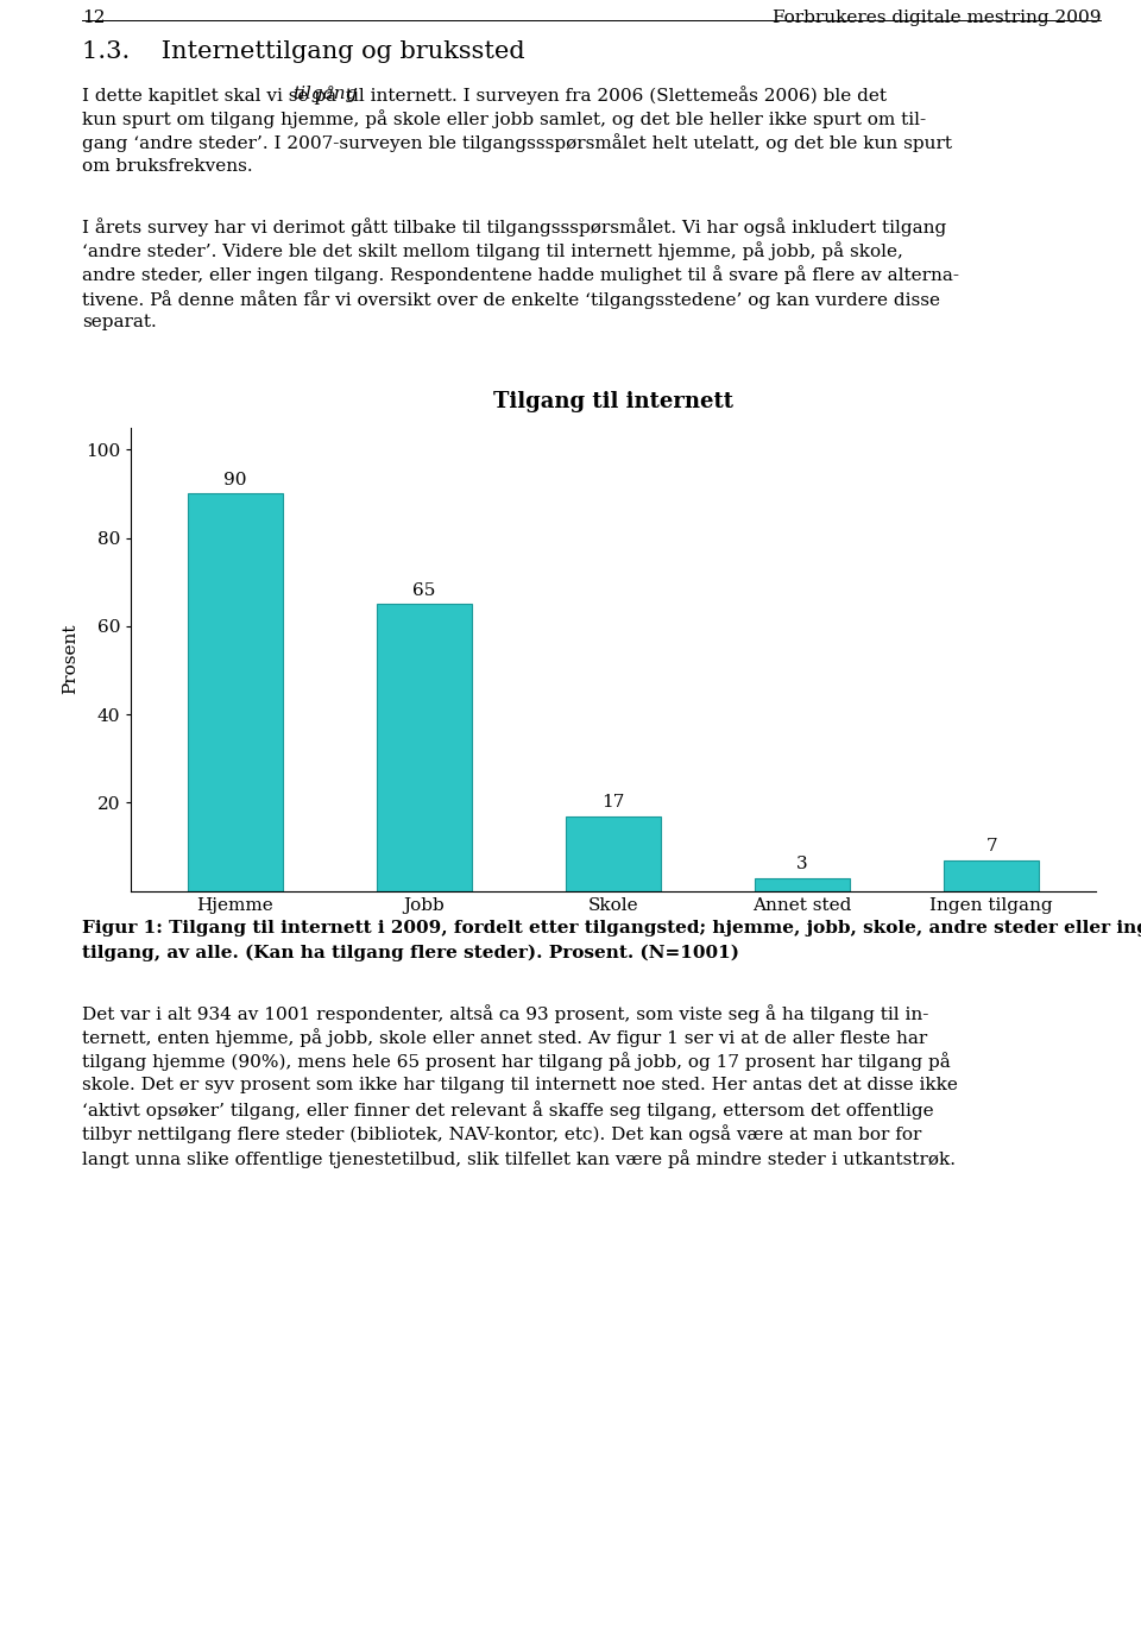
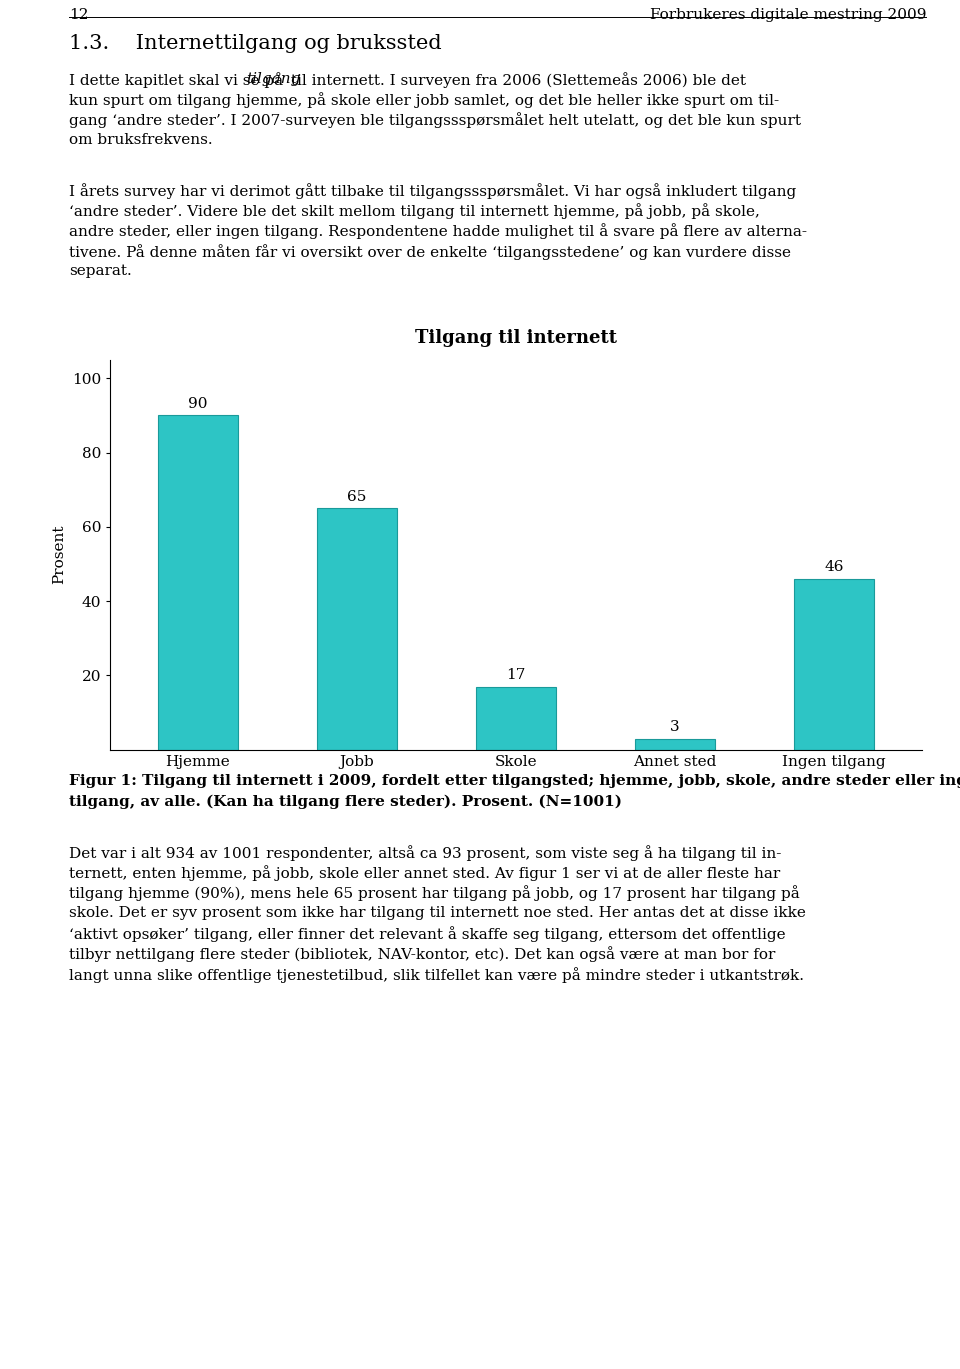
Ingen tilgang: 7 -> 46
